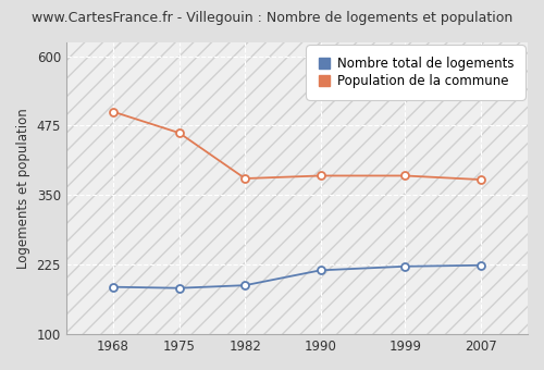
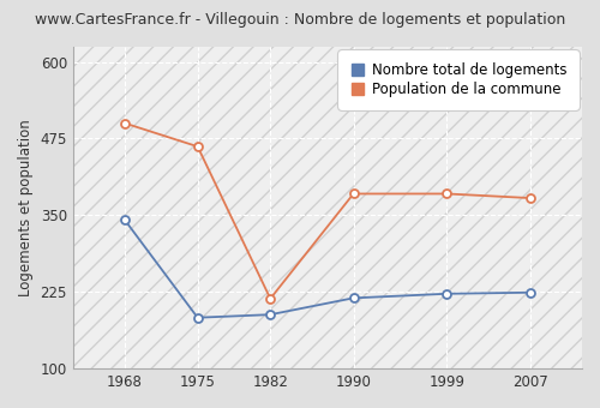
Nombre total de logements/1968: 185 -> 342
Population de la commune/1982: 380 -> 214
